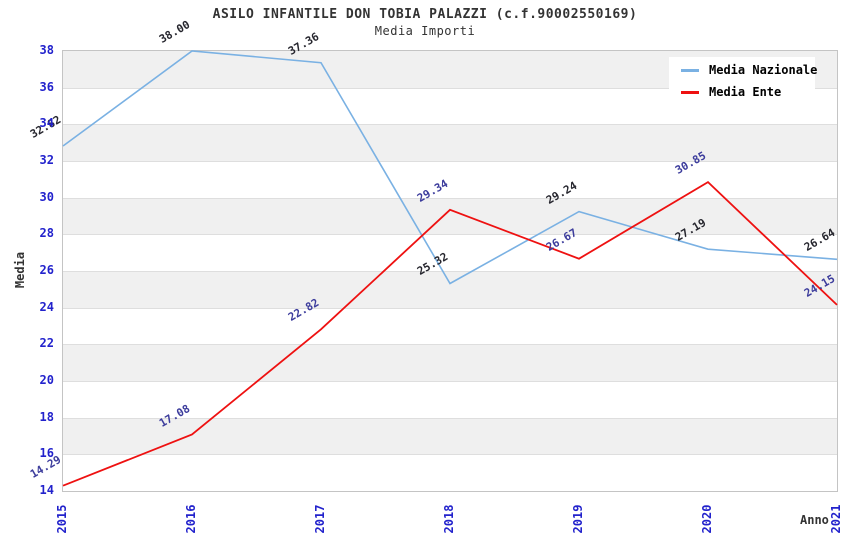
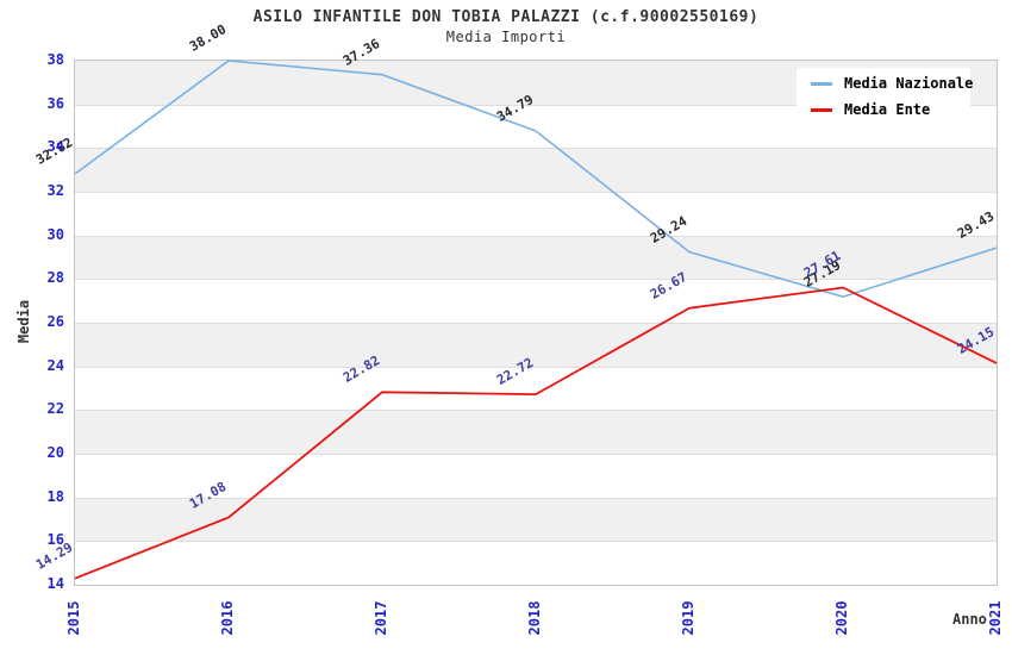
Media Nazionale/2018: 25.32 -> 34.79
Media Ente/2018: 29.34 -> 22.72
Media Ente/2020: 30.85 -> 27.61
Media Nazionale/2021: 26.64 -> 29.43
